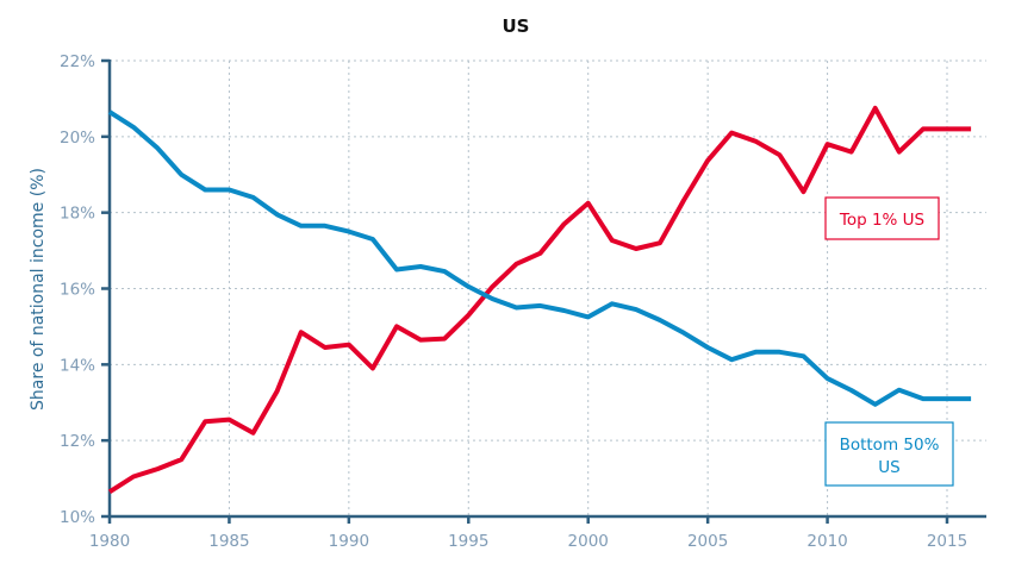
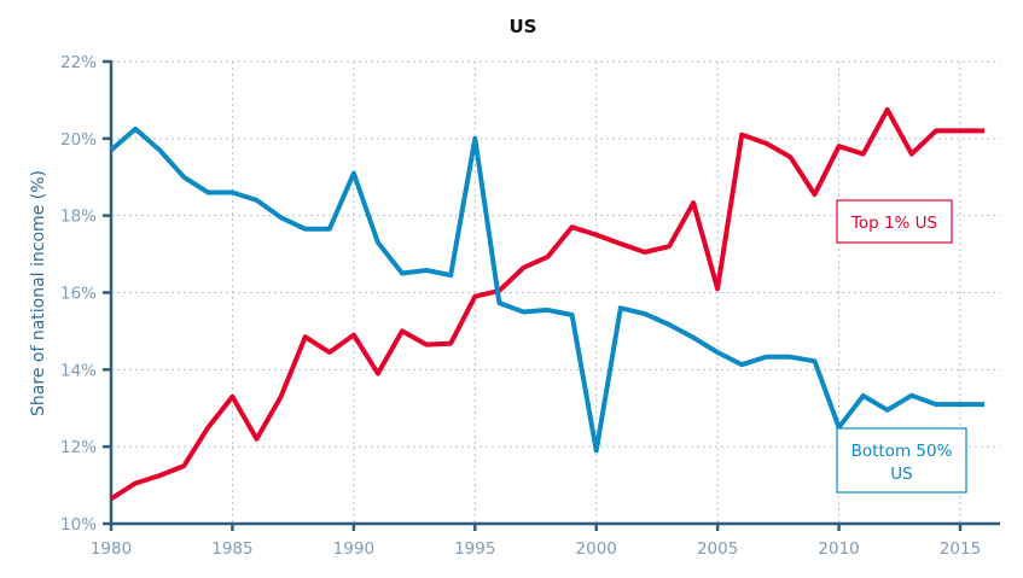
Bottom 50% US/1980: 20.6% -> 19.7%
Top 1% US/1985: 12.6% -> 13.3%
Top 1% US/1990: 14.5% -> 14.9%
Bottom 50% US/1990: 17.5% -> 19.1%
Top 1% US/1995: 15.3% -> 15.9%
Bottom 50% US/1995: 16.1% -> 20.0%
Top 1% US/2000: 18.2% -> 17.5%
Bottom 50% US/2000: 15.2% -> 11.9%
Top 1% US/2005: 19.4% -> 16.1%
Bottom 50% US/2010: 13.6% -> 12.5%
